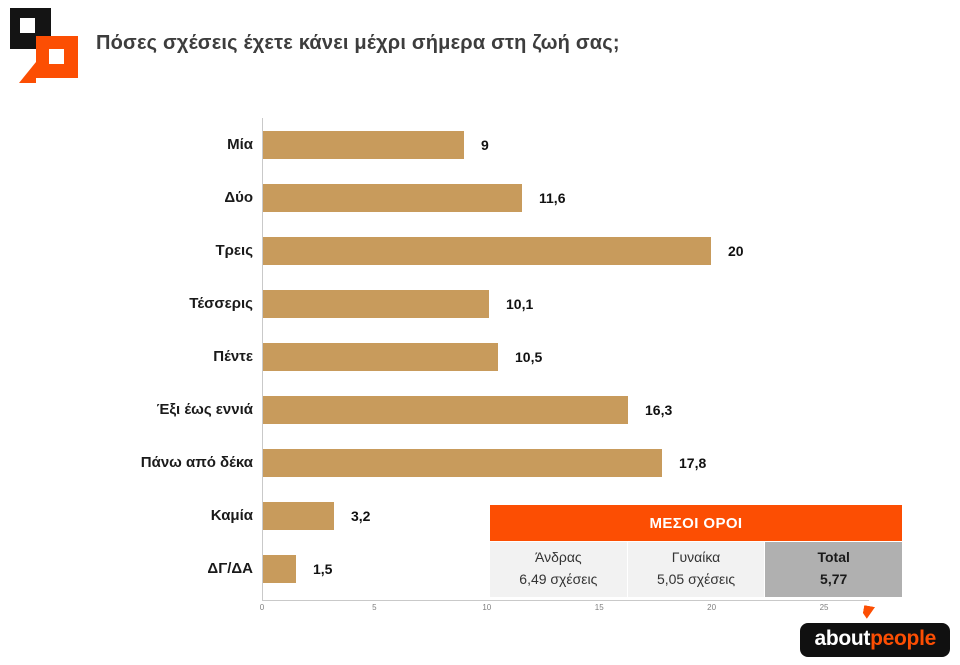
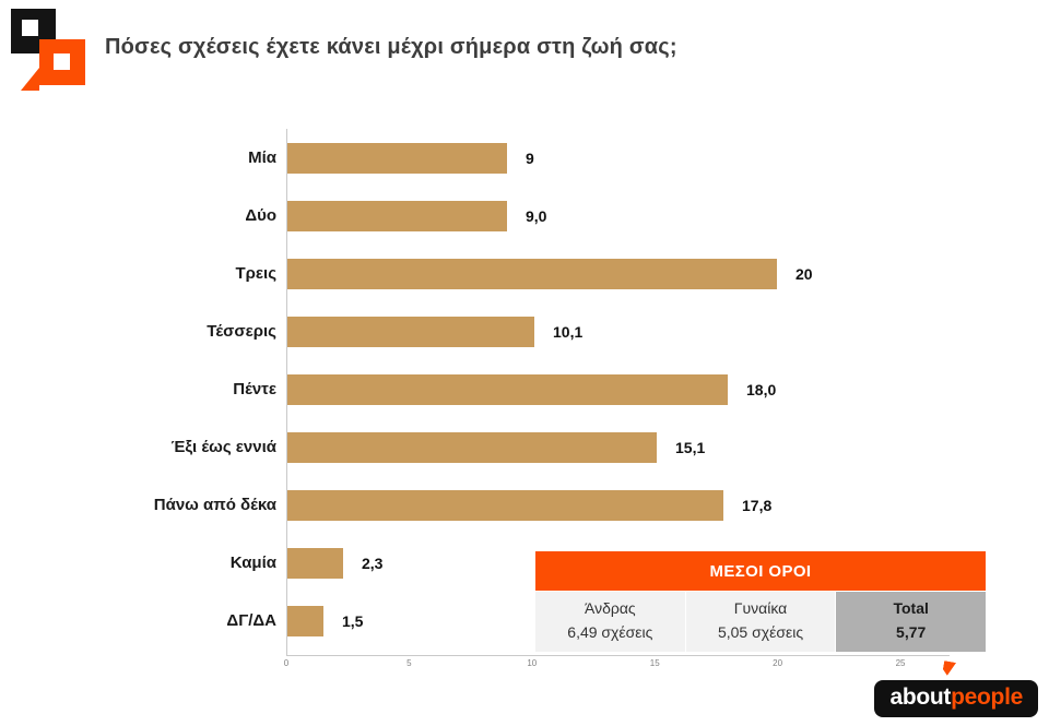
Δύο: 11,6 -> 9,0
Πέντε: 10,5 -> 18,0
Έξι έως εννιά: 16,3 -> 15,1
Καμία: 3,2 -> 2,3
